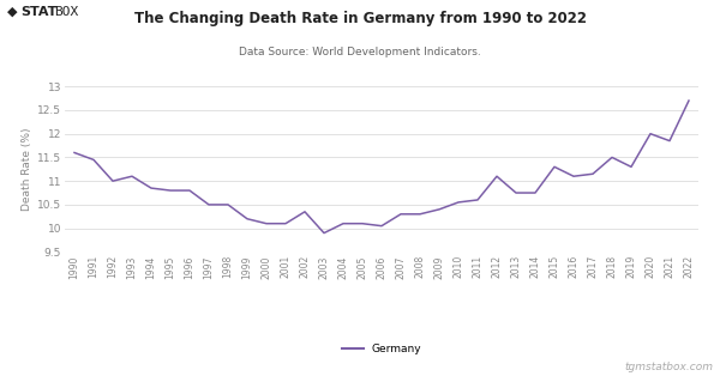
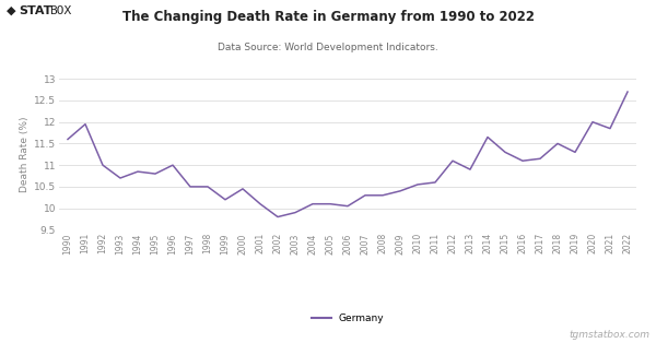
1991: 11.45 -> 11.95
1993: 11.10 -> 10.70
1996: 10.80 -> 11.00
2000: 10.10 -> 10.45
2002: 10.35 -> 9.80
2013: 10.75 -> 10.90
2014: 10.75 -> 11.65
